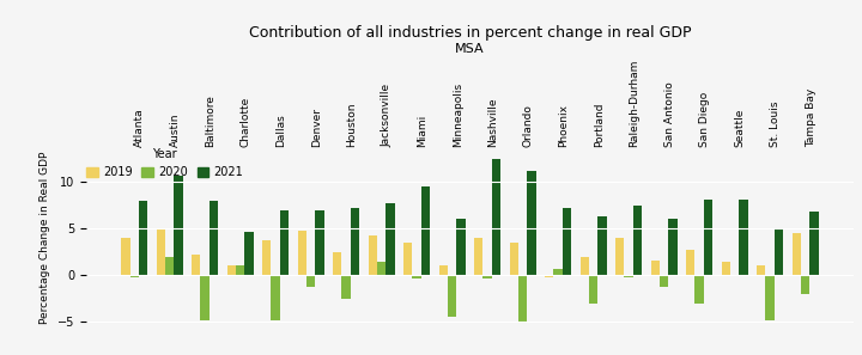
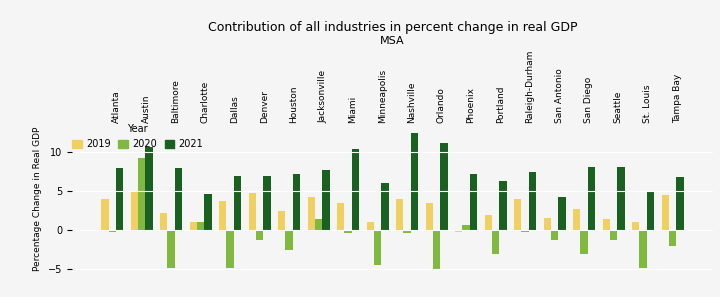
2020/Austin: 2.0 -> 9.2
2021/Miami: 9.5 -> 10.4
2021/San Antonio: 6.0 -> 4.2
2020/Seattle: -0.1 -> -1.2
